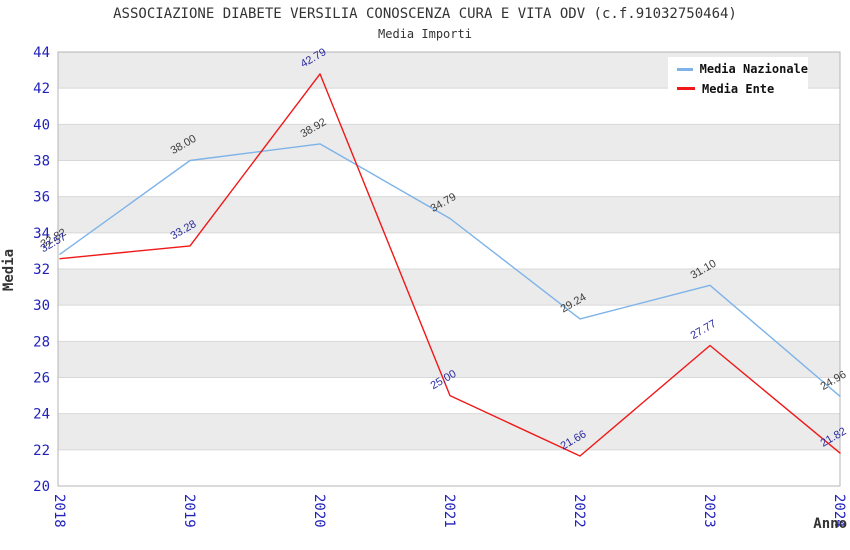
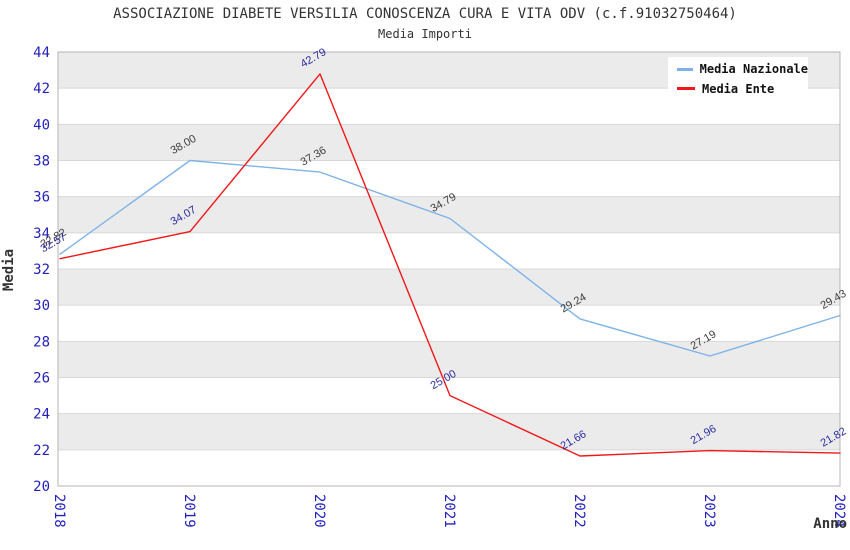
Media Ente/2019: 33.28 -> 34.07
Media Nazionale/2020: 38.92 -> 37.36
Media Nazionale/2023: 31.10 -> 27.19
Media Ente/2023: 27.77 -> 21.96
Media Nazionale/2024: 24.96 -> 29.43
